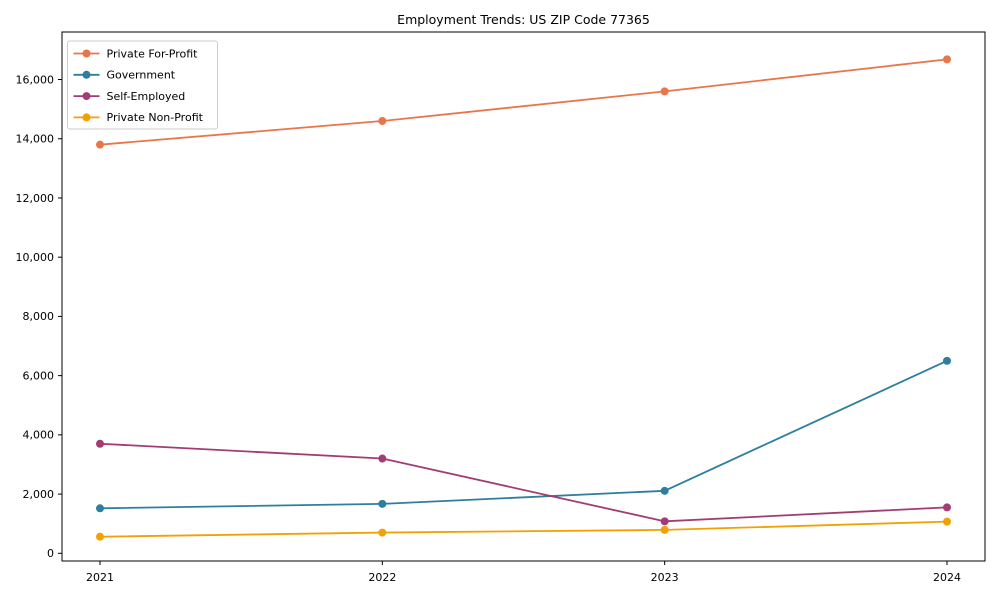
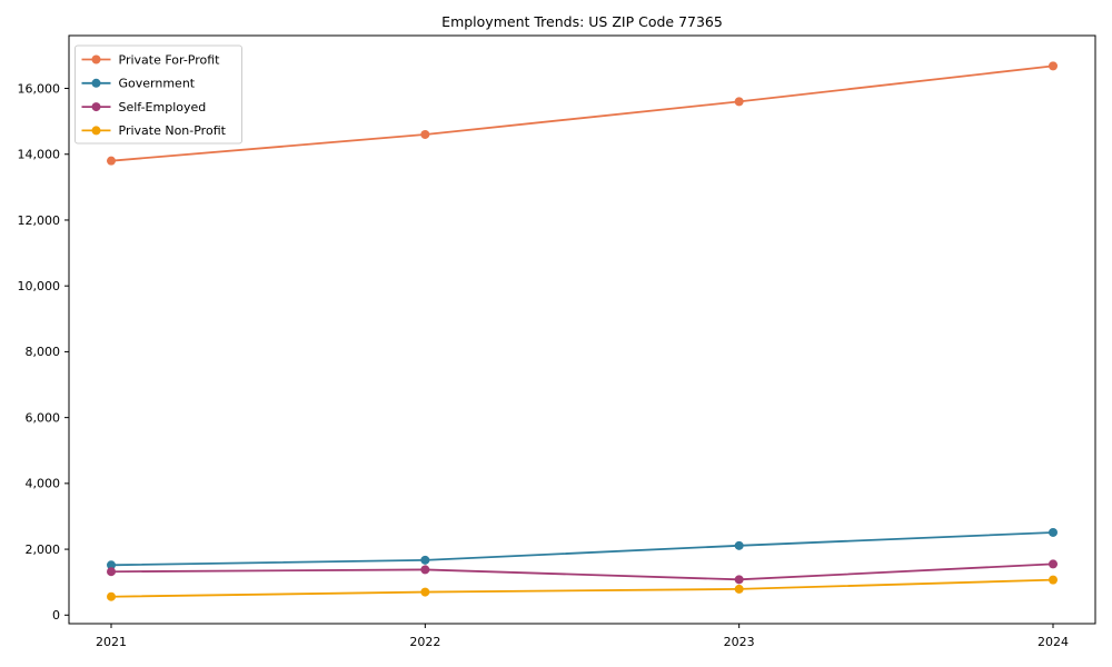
Self-Employed/2021: 3700 -> 1300
Self-Employed/2022: 3200 -> 1400
Government/2024: 6500 -> 2500
